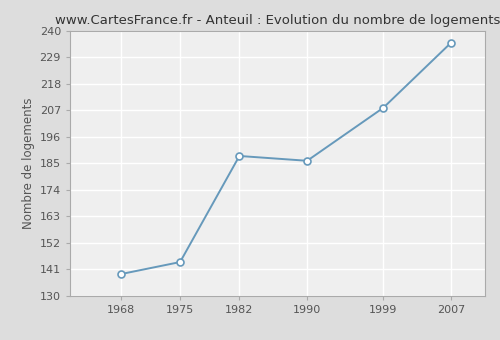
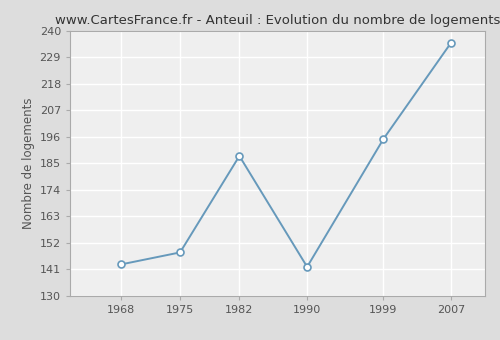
1968: 139 -> 143
1975: 144 -> 148
1990: 186 -> 142
1999: 208 -> 195
